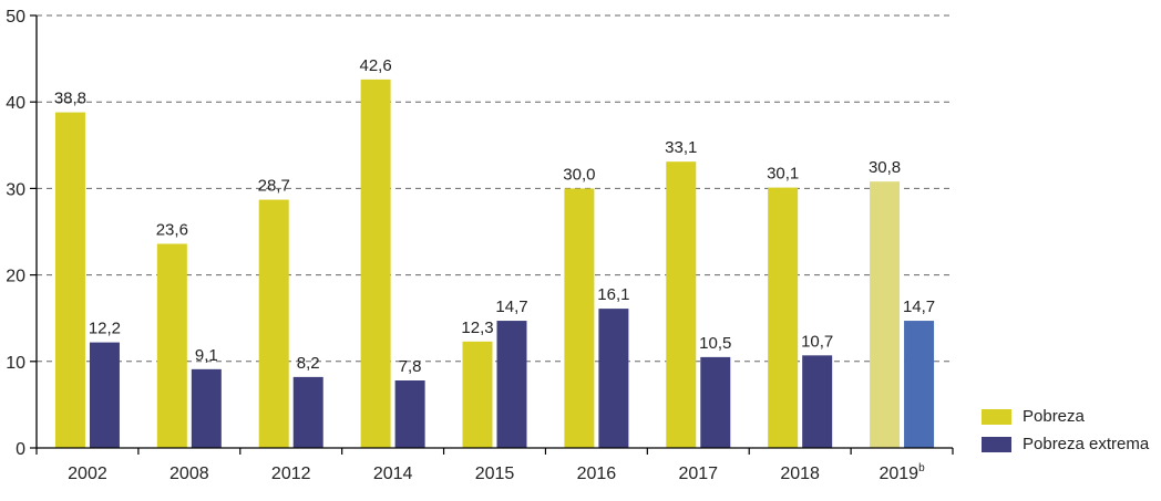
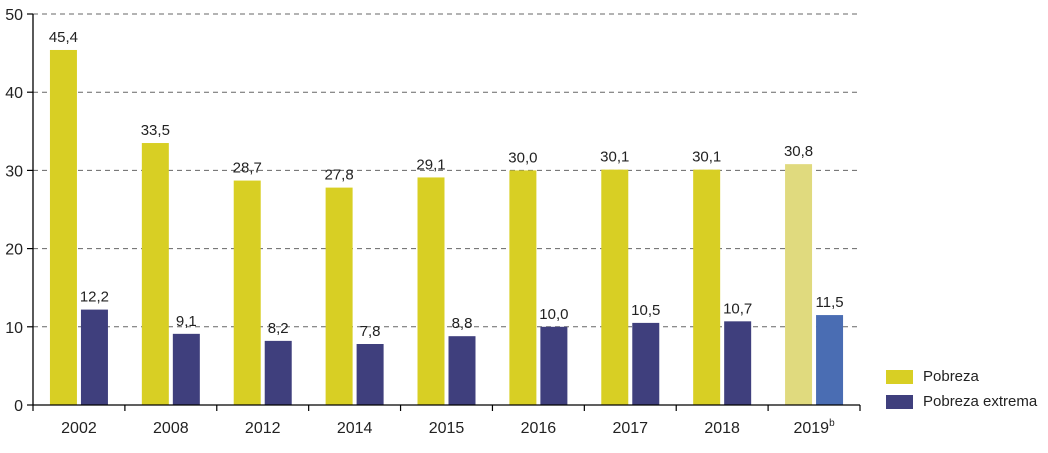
Pobreza/2002: 38,8 -> 45,4
Pobreza/2008: 23,6 -> 33,5
Pobreza/2014: 42,6 -> 27,8
Pobreza/2015: 12,3 -> 29,1
Pobreza extrema/2015: 14,7 -> 8,8
Pobreza extrema/2016: 16,1 -> 10,0
Pobreza/2017: 33,1 -> 30,1
Pobreza extrema/2019: 14,7 -> 11,5
